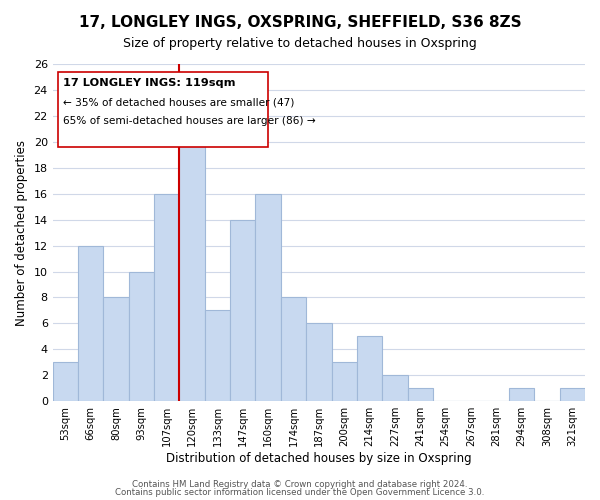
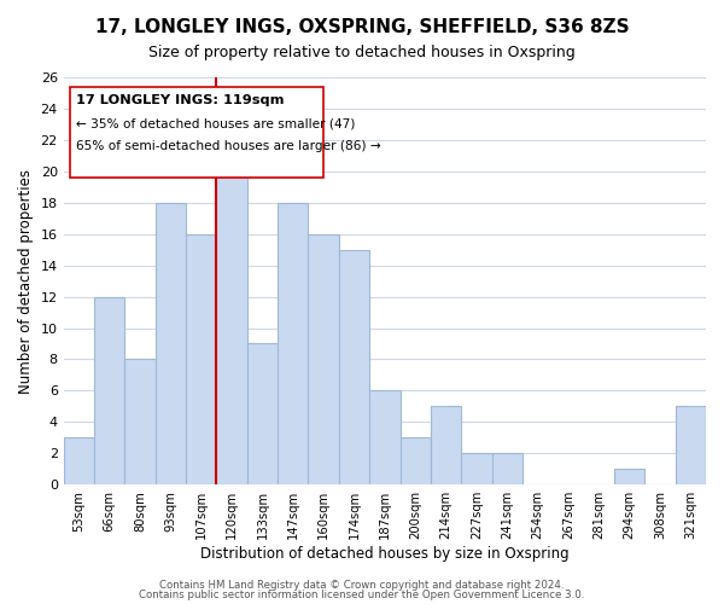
93sqm: 10 -> 18
133sqm: 7 -> 9
147sqm: 14 -> 18
174sqm: 8 -> 15
241sqm: 1 -> 2
321sqm: 1 -> 5
